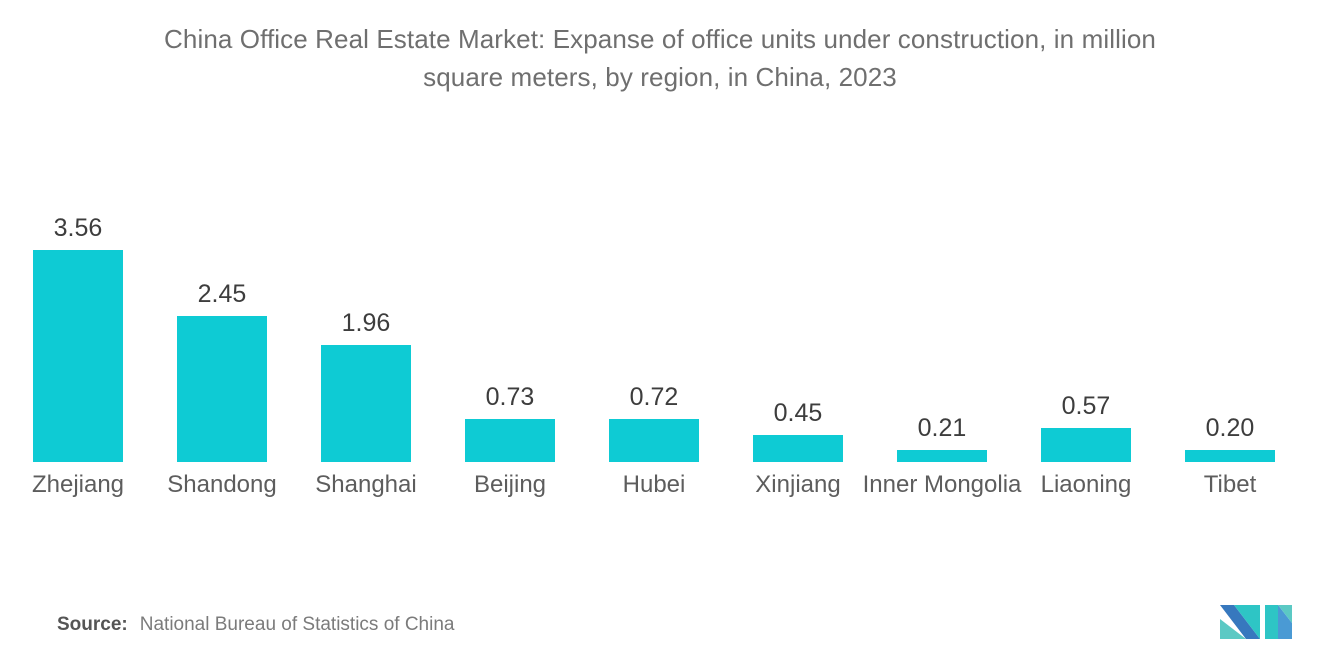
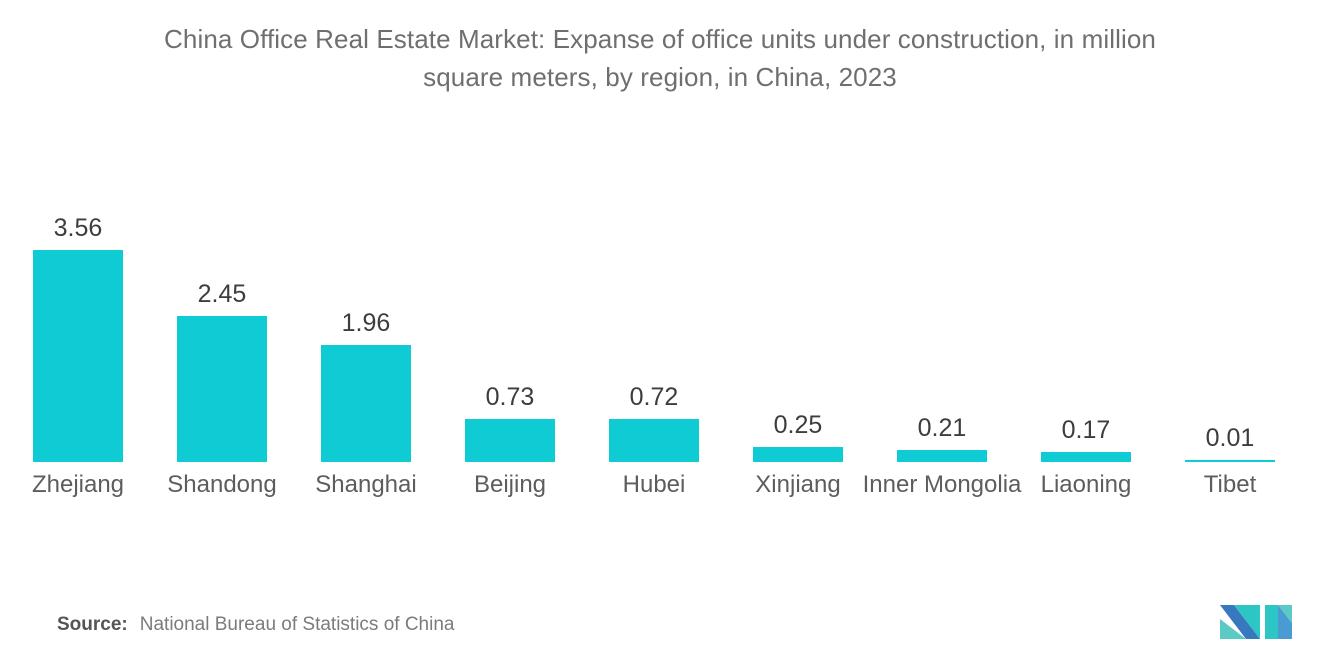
Xinjiang: 0.45 -> 0.25
Liaoning: 0.57 -> 0.17
Tibet: 0.20 -> 0.01
